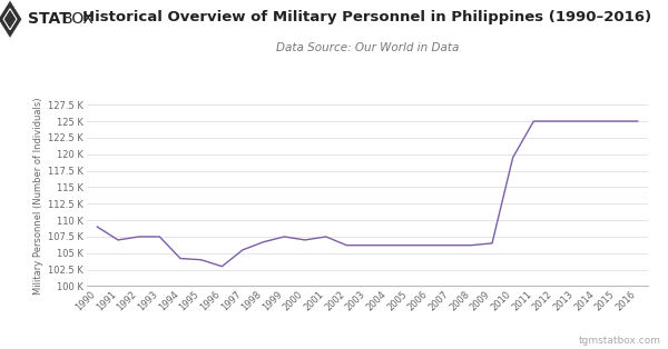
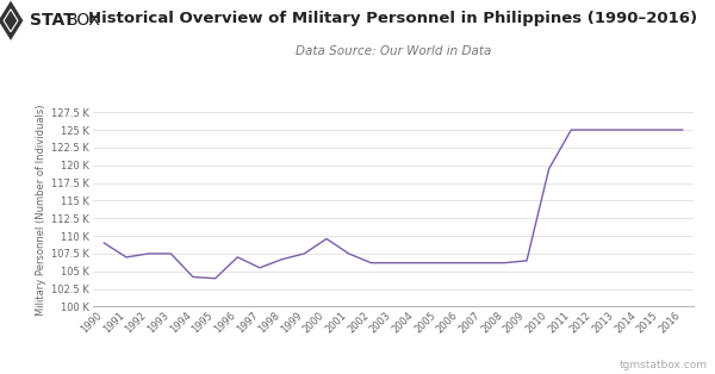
1996: 103.0 K -> 107.0 K
2000: 107.0 K -> 109.6 K
